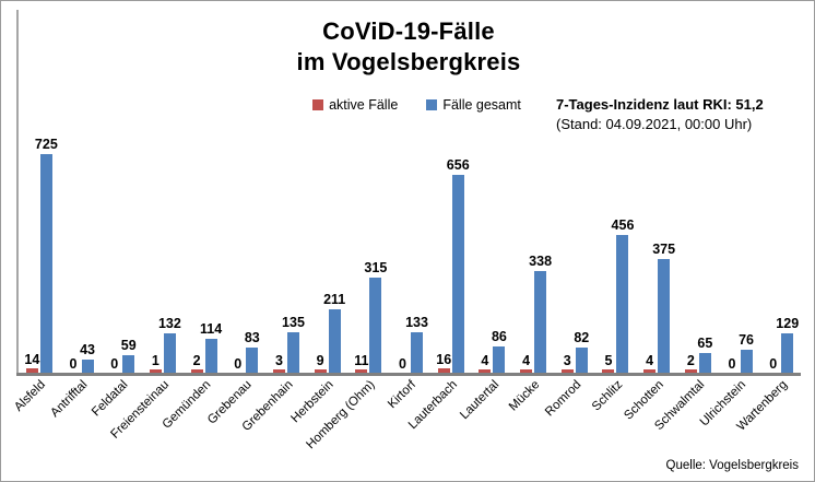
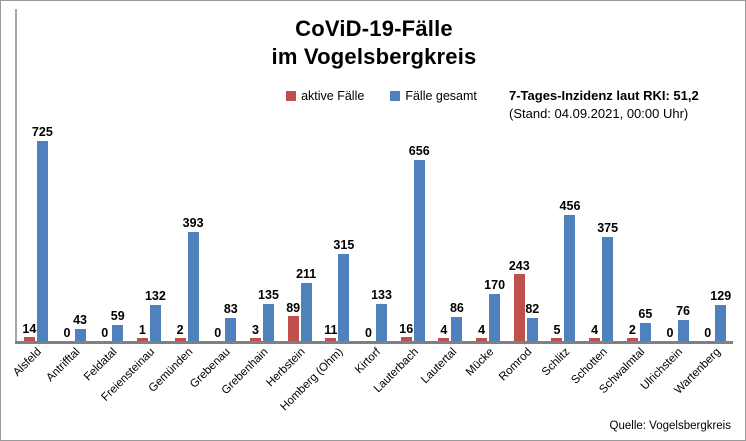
Fälle gesamt/Gemünden: 114 -> 393
aktive Fälle/Herbstein: 9 -> 89
Fälle gesamt/Mücke: 338 -> 170
aktive Fälle/Romrod: 3 -> 243
